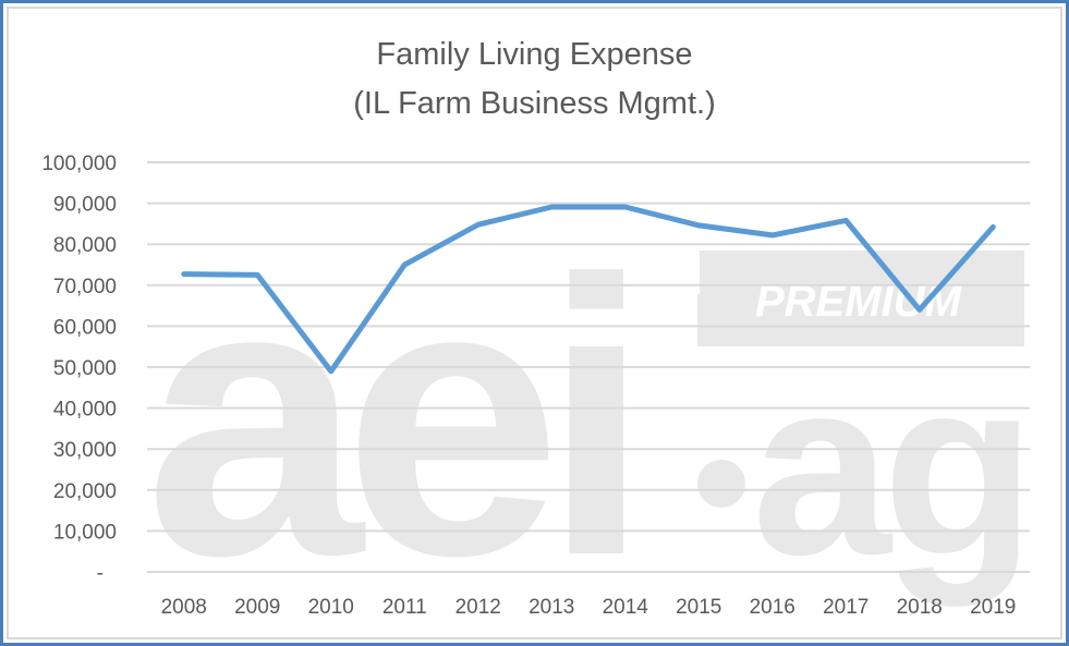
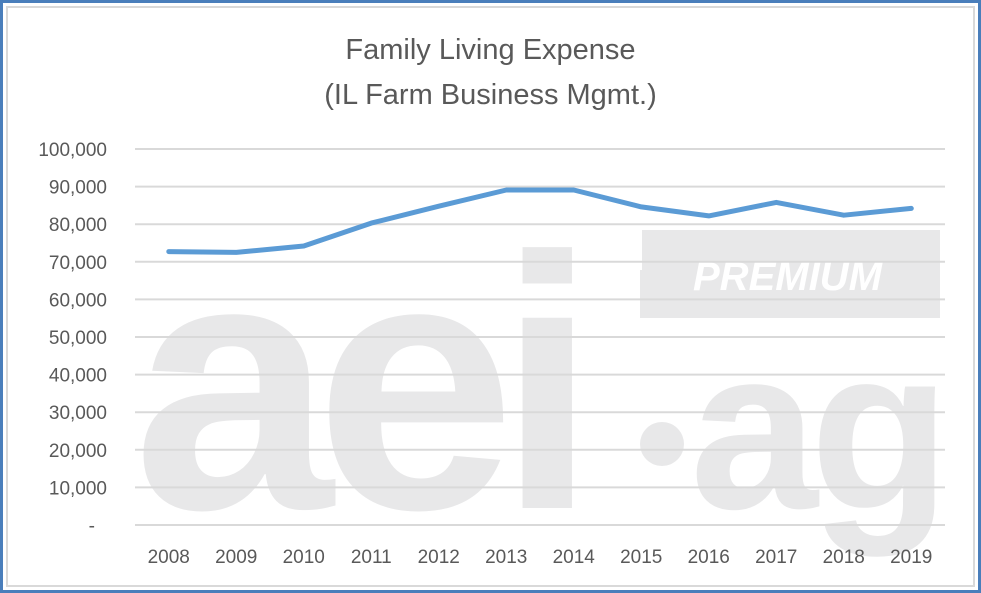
2010: 49000 -> 74000
2011: 75000 -> 80000
2018: 64000 -> 82000
